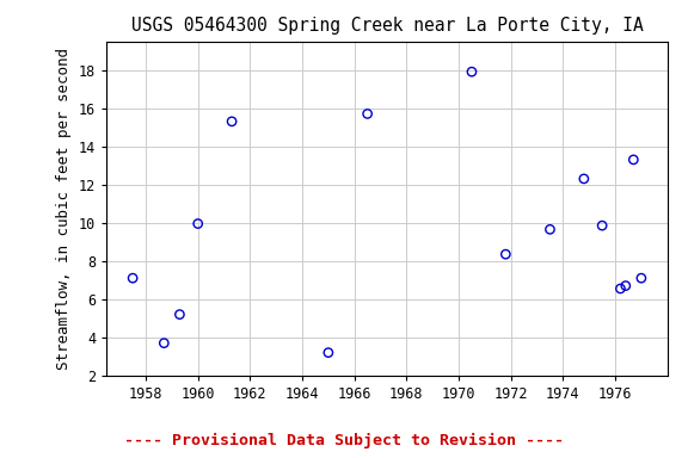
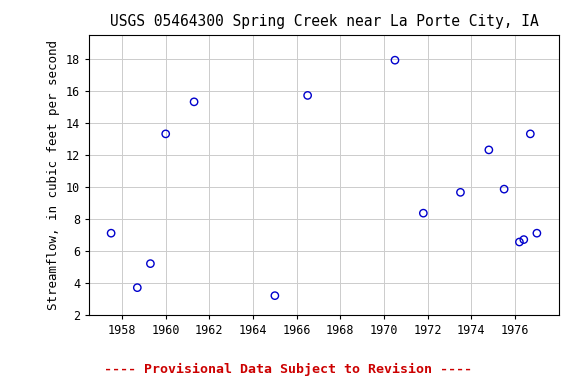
1960: 9.9 -> 13.3
